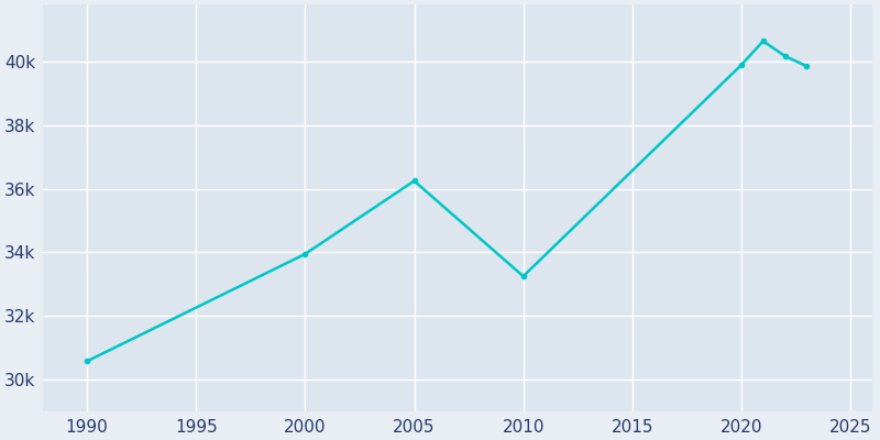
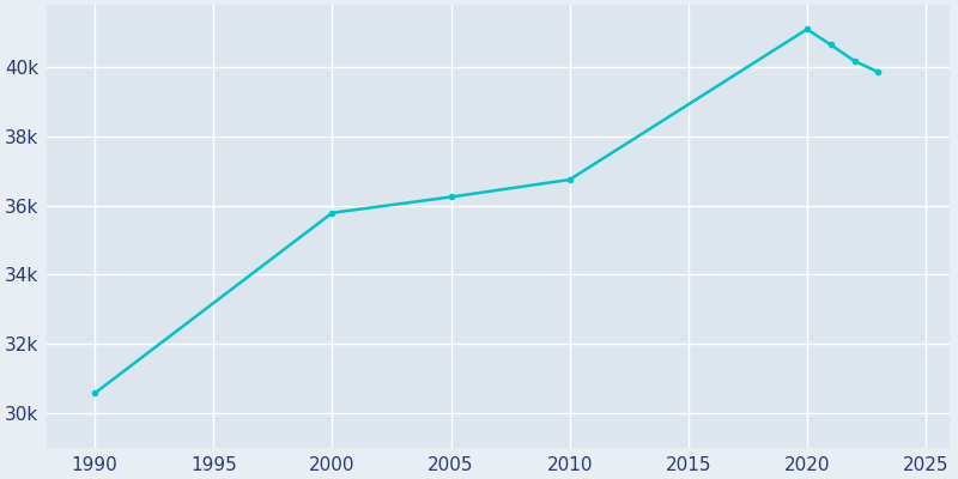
2000: 33.95k -> 35.79k
2010: 33.25k -> 36.75k
2020: 39.90k -> 41.10k
